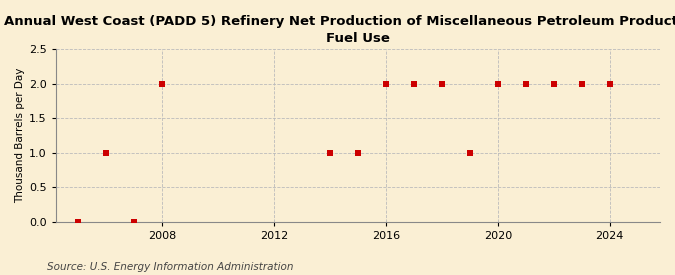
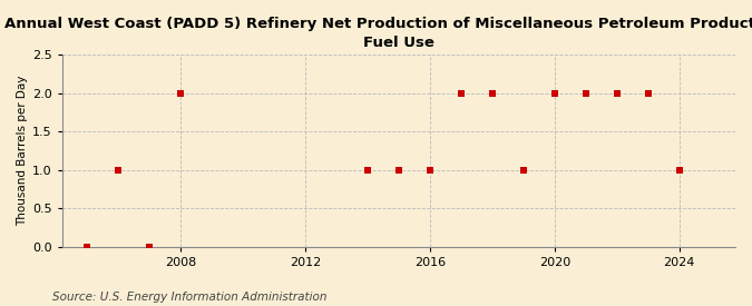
2016: 2 -> 1
2024: 2 -> 1
